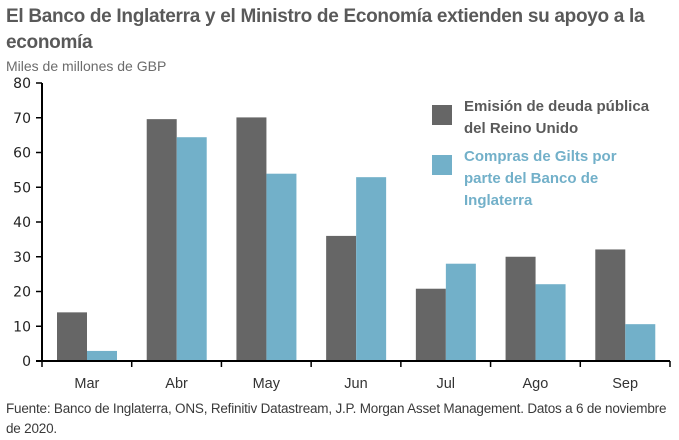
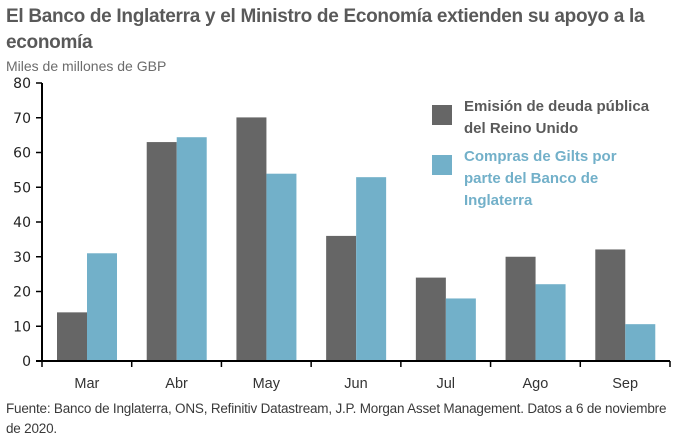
Compras de Gilts por parte del Banco de Inglaterra/Mar: 3 -> 31
Emisión de deuda pública del Reino Unido/Abr: 70 -> 63
Emisión de deuda pública del Reino Unido/Jul: 21 -> 24
Compras de Gilts por parte del Banco de Inglaterra/Jul: 28 -> 18
